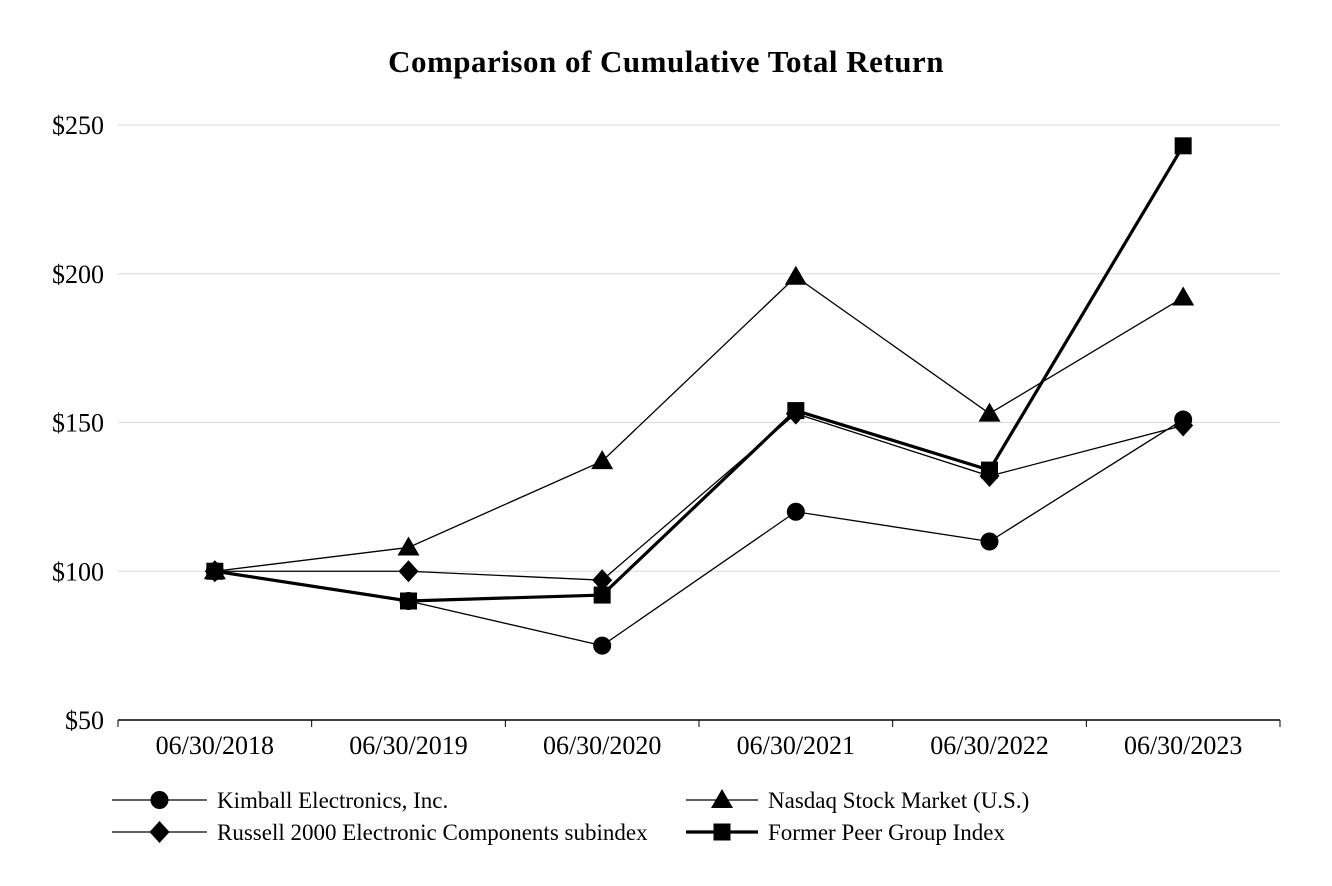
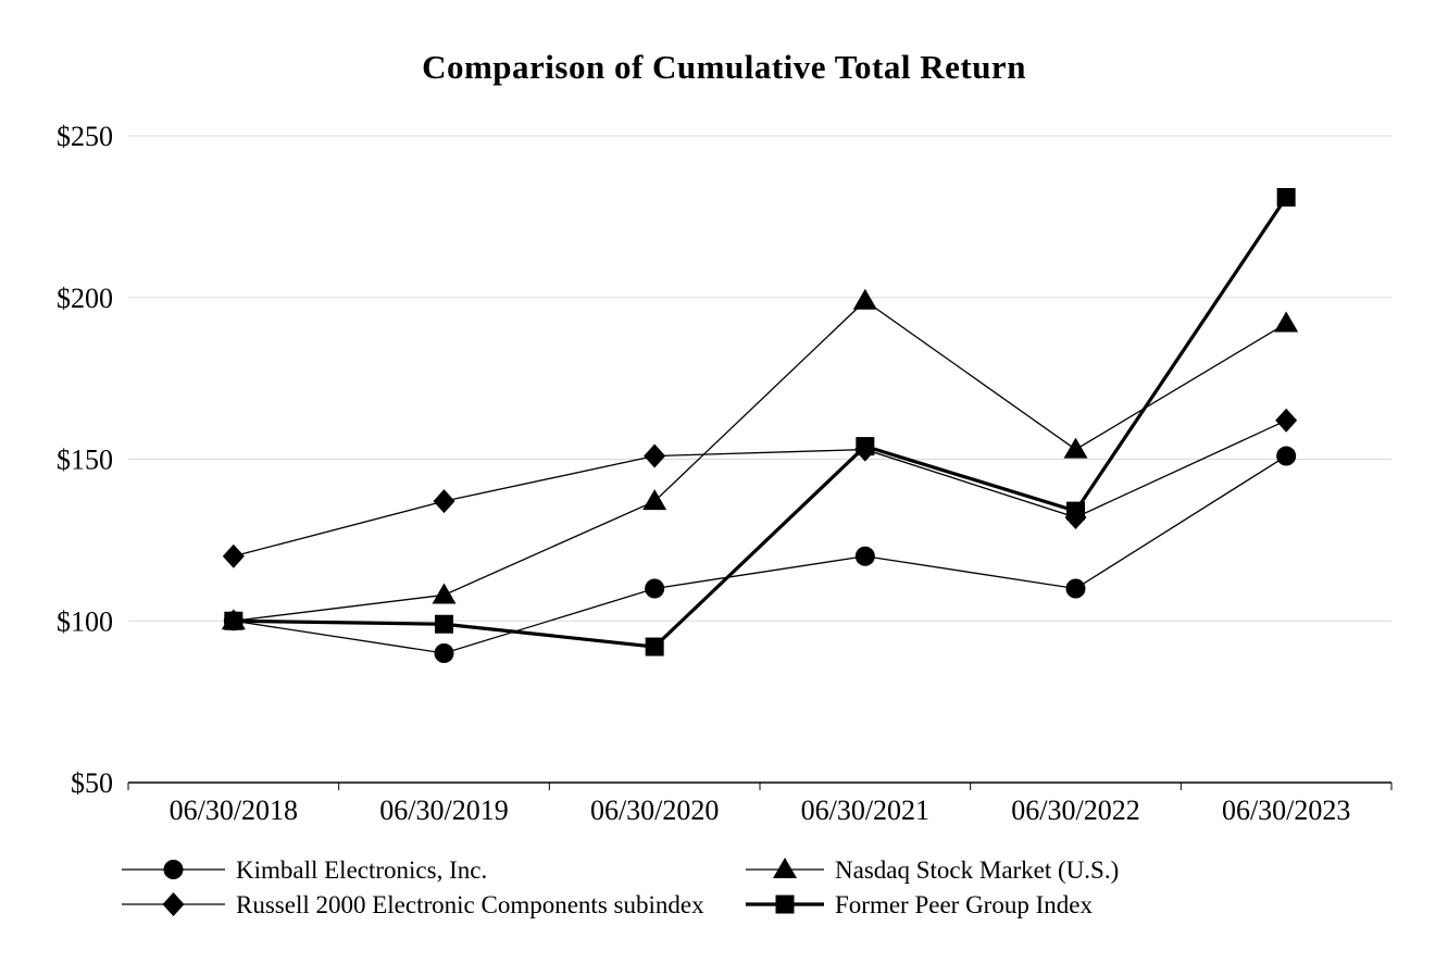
Russell 2000 Electronic Components subindex/06/30/2018: $100 -> $120
Russell 2000 Electronic Components subindex/06/30/2019: $100 -> $137
Former Peer Group Index/06/30/2019: $90 -> $99
Kimball Electronics, Inc./06/30/2020: $75 -> $110
Russell 2000 Electronic Components subindex/06/30/2020: $97 -> $151
Russell 2000 Electronic Components subindex/06/30/2023: $149 -> $162
Former Peer Group Index/06/30/2023: $243 -> $231
